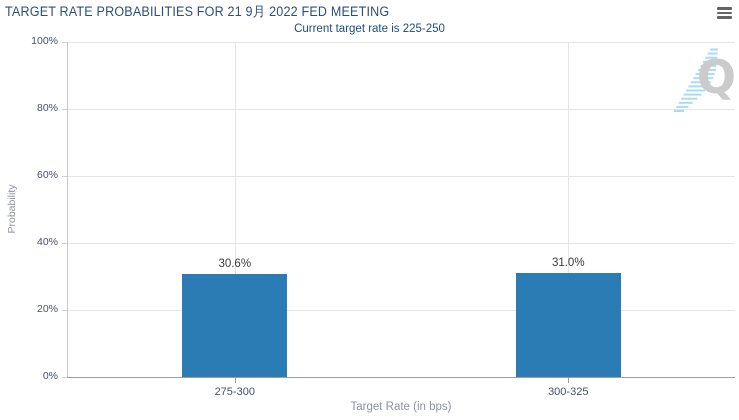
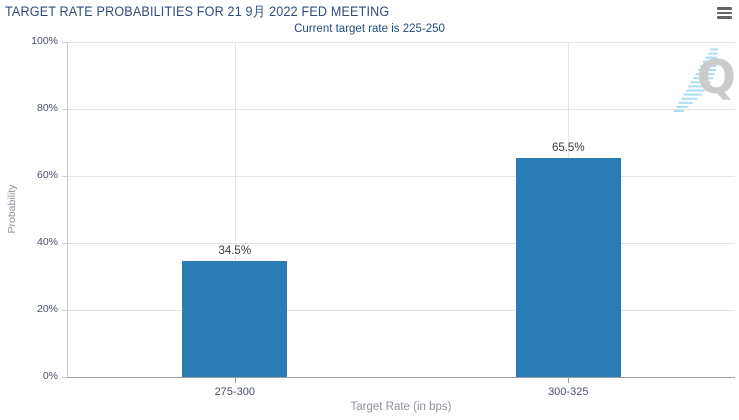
275-300: 30.6% -> 34.5%
300-325: 31.0% -> 65.5%
